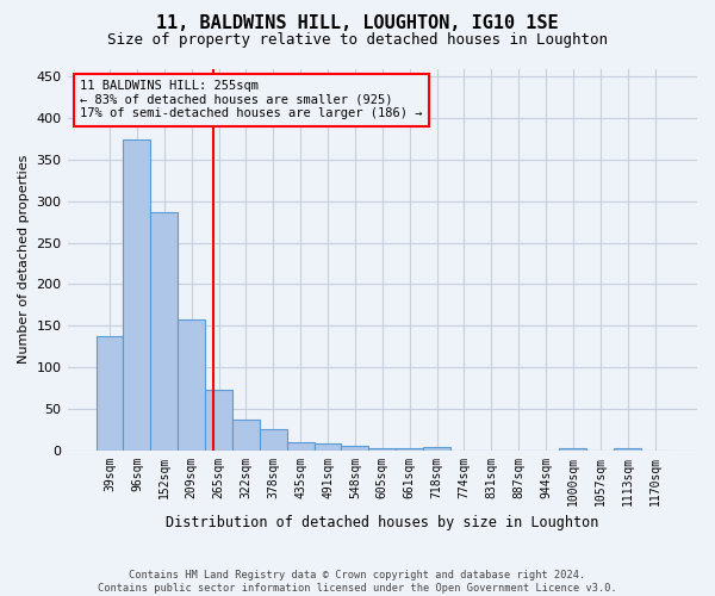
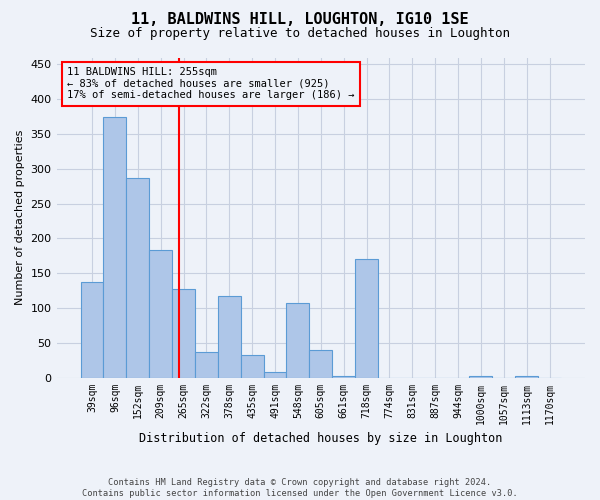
209sqm: 158 -> 184
265sqm: 73 -> 128
378sqm: 25 -> 118
435sqm: 10 -> 32
548sqm: 6 -> 108
605sqm: 3 -> 40
718sqm: 4 -> 170
